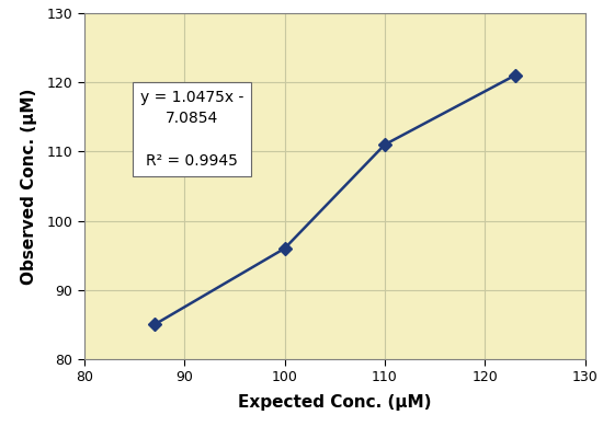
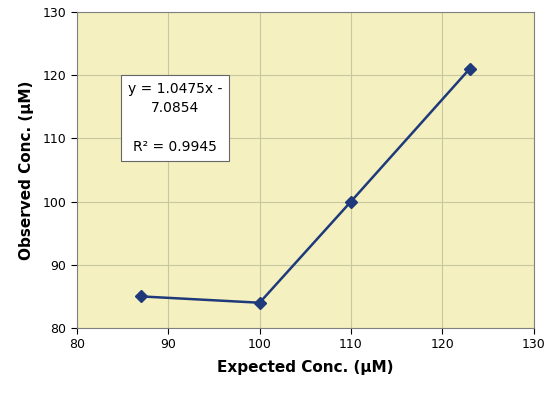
100: 96 -> 84
110: 111 -> 100
